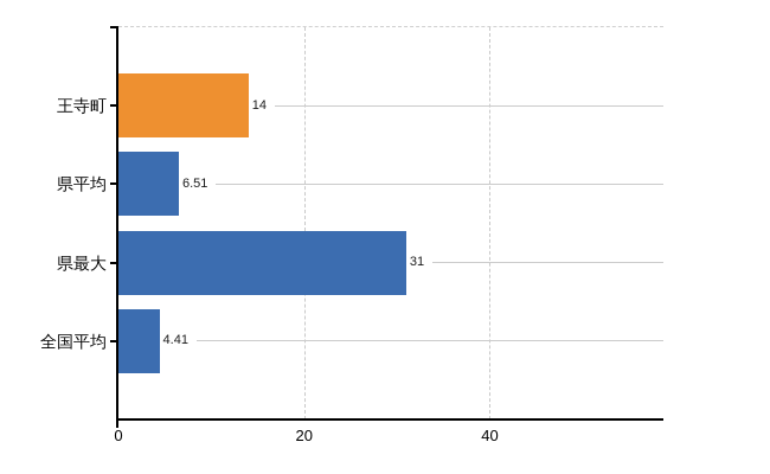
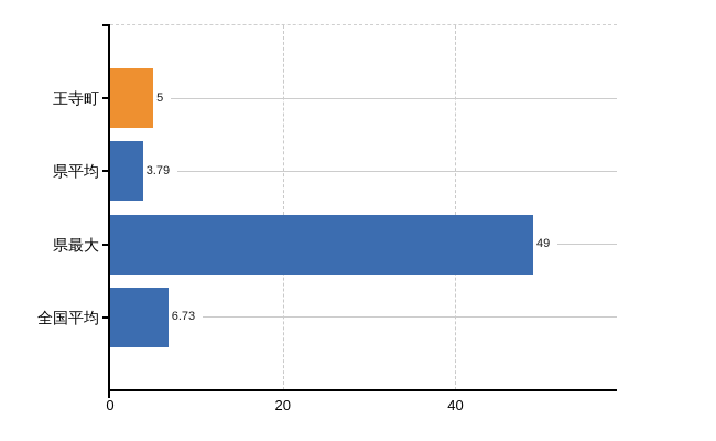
王寺町: 14 -> 5
県平均: 6.51 -> 3.79
県最大: 31 -> 49
全国平均: 4.41 -> 6.73
